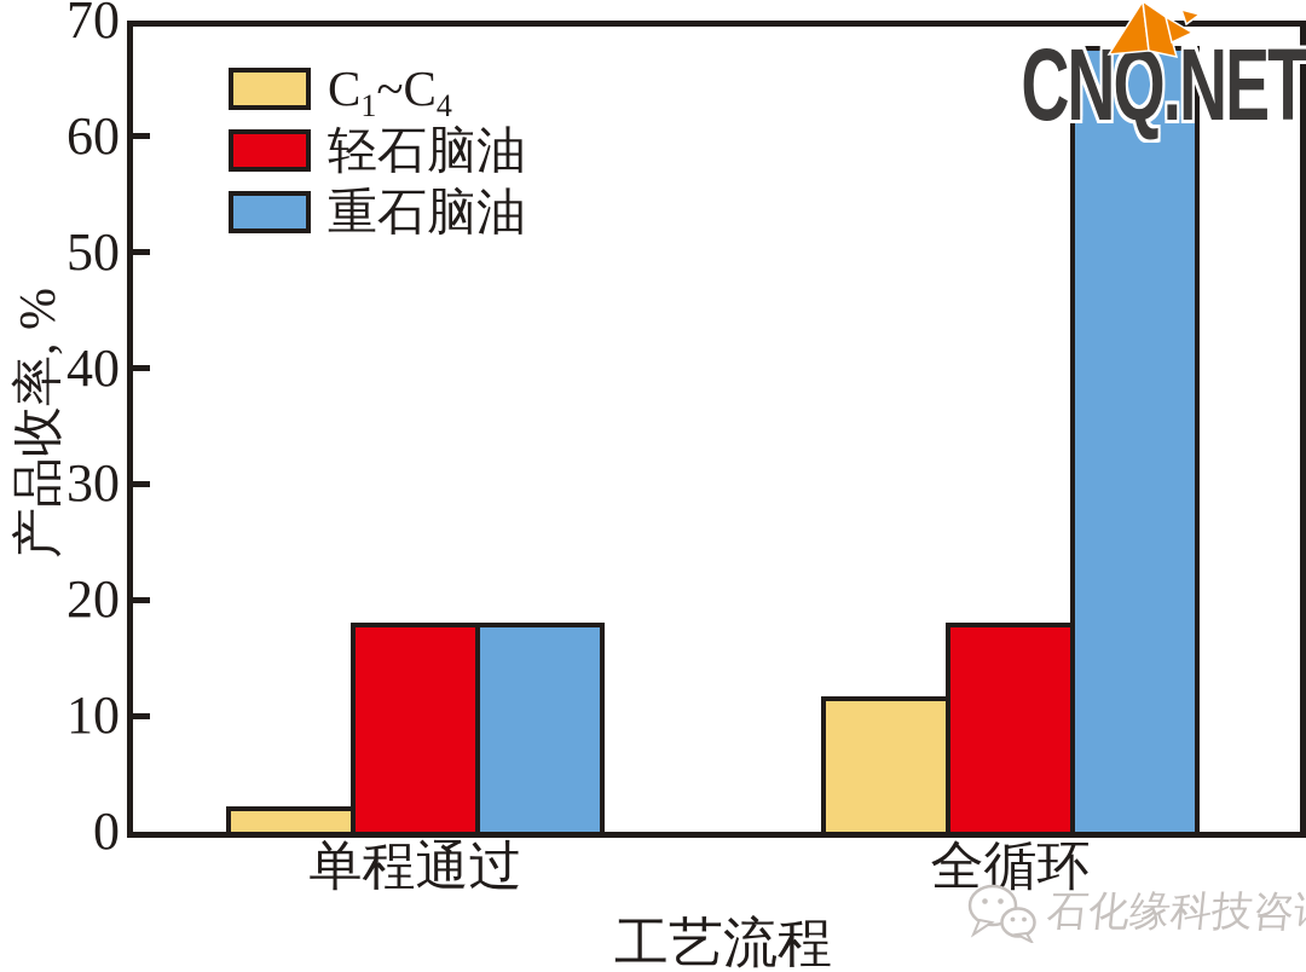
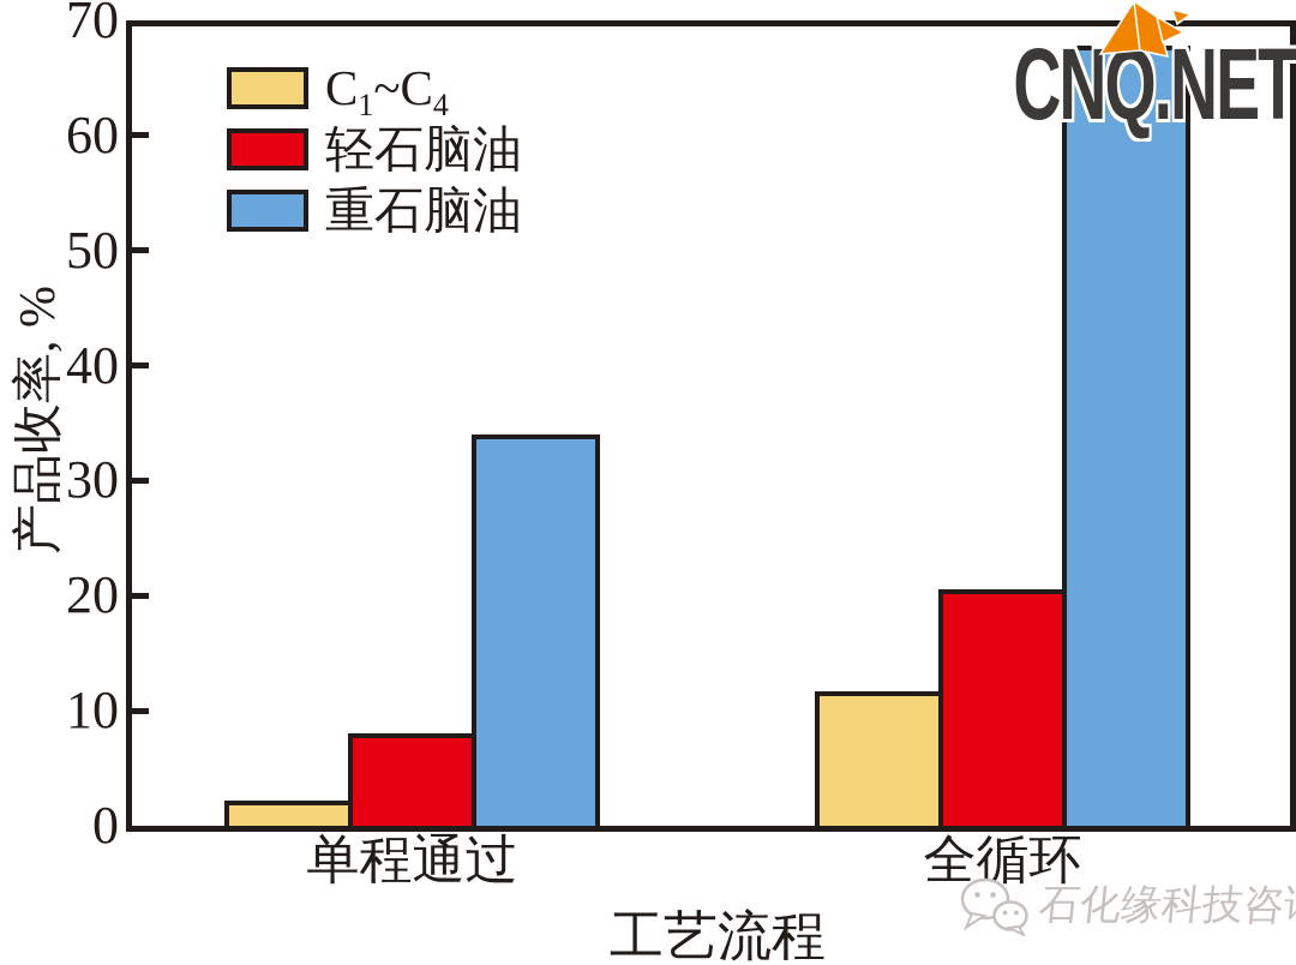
轻石脑油/单程通过: 18 -> 8
重石脑油/单程通过: 18 -> 34
轻石脑油/全循环: 18 -> 21
